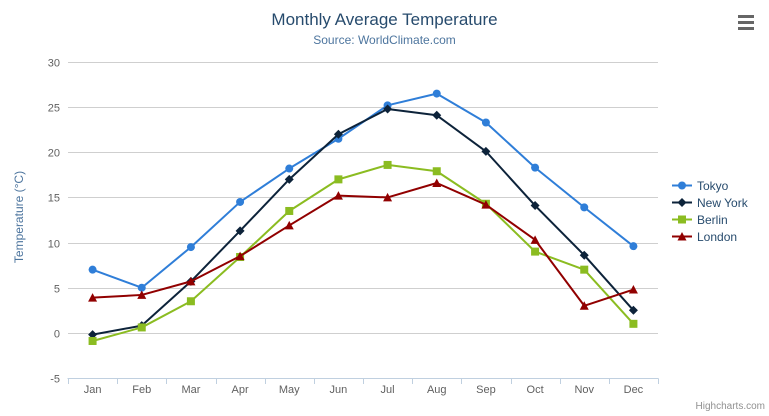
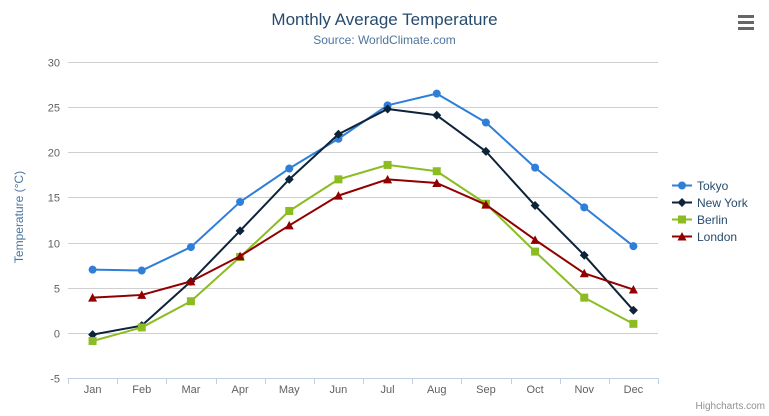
Tokyo/Feb: 5 -> 7
London/Jul: 15 -> 17
Berlin/Nov: 7 -> 4
London/Nov: 3 -> 7
